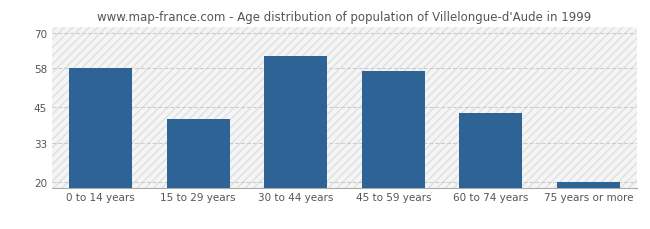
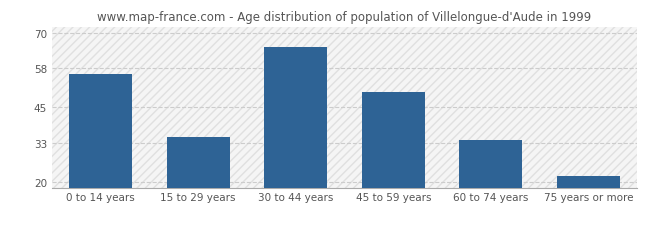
0 to 14 years: 58 -> 56
15 to 29 years: 41 -> 35
30 to 44 years: 62 -> 65
45 to 59 years: 57 -> 50
60 to 74 years: 43 -> 34
75 years or more: 20 -> 22
